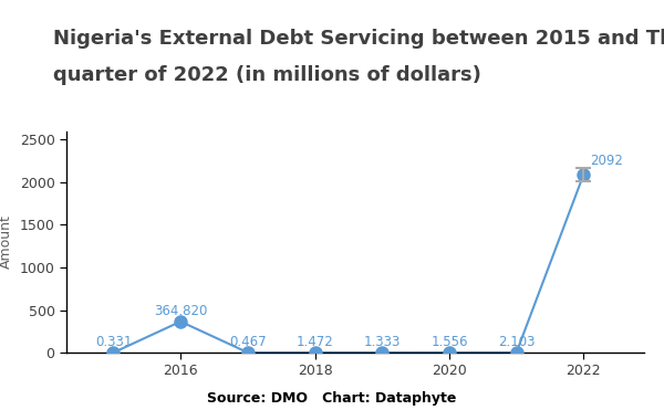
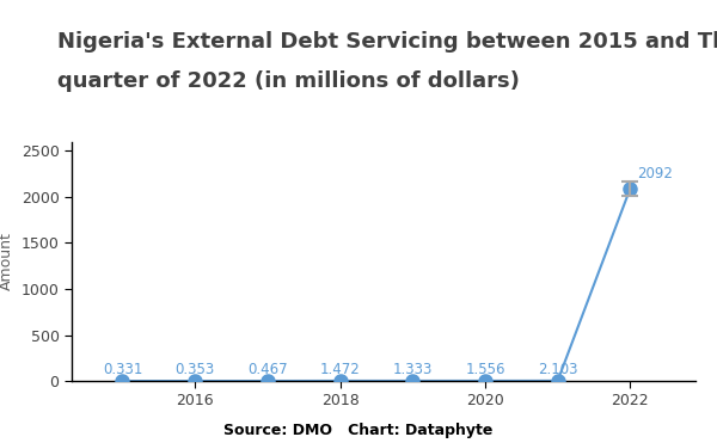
2016: 364.820 -> 0.353
